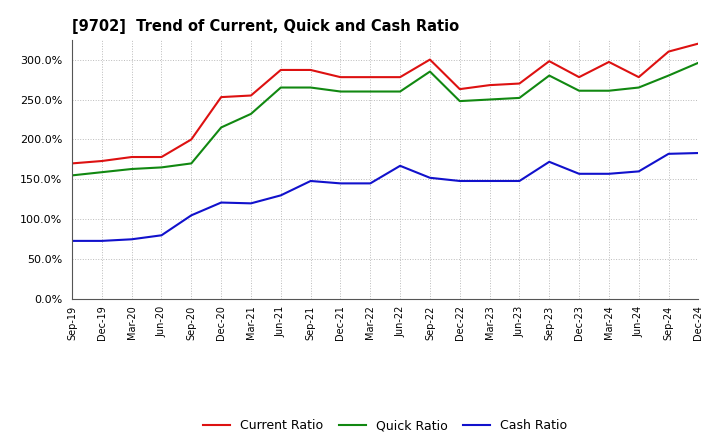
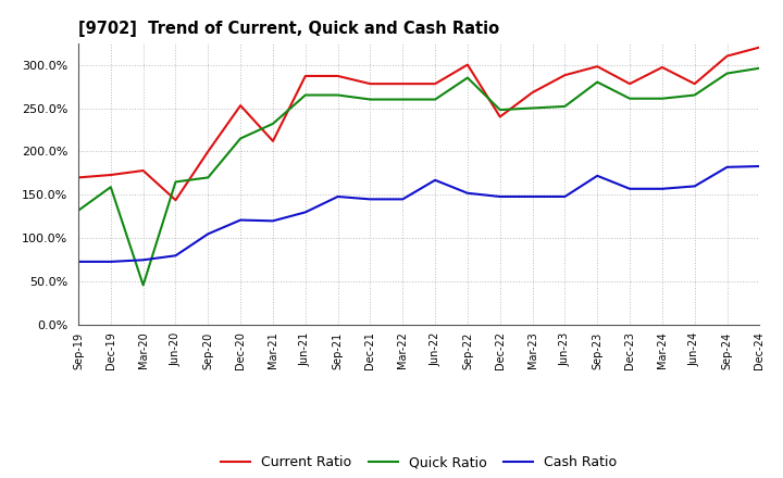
Quick Ratio/Sep-19: 155% -> 132%
Quick Ratio/Mar-20: 163% -> 46%
Current Ratio/Jun-20: 178% -> 144%
Current Ratio/Mar-21: 255% -> 212%
Current Ratio/Dec-22: 263% -> 240%
Current Ratio/Jun-23: 270% -> 288%
Quick Ratio/Sep-24: 280% -> 290%
